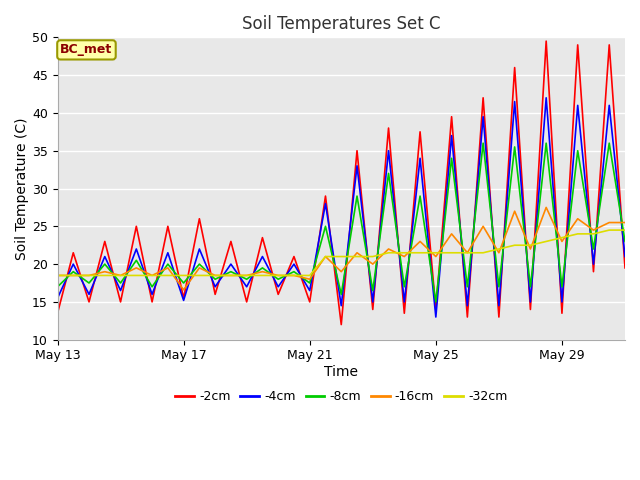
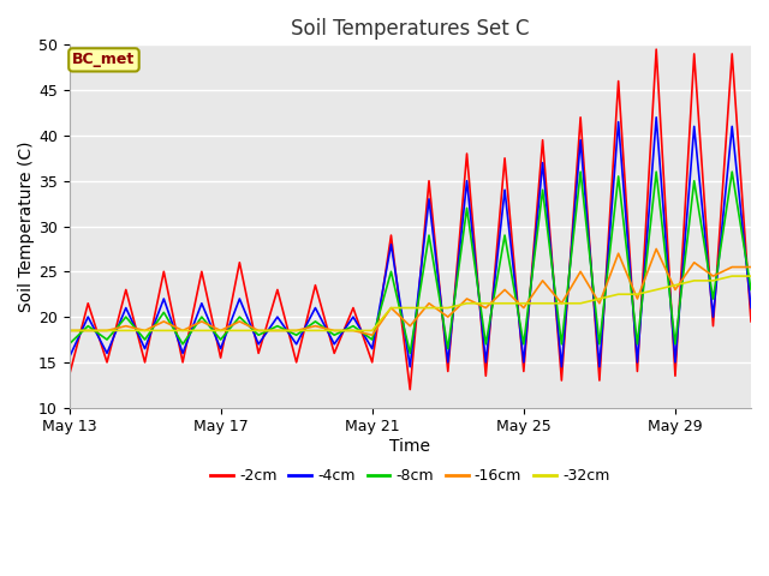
-4cm/May 17: 15.2 -> 16.5
-16cm/May 17: 16.6 -> 18.5
-4cm/May 25: 13.0 -> 15.0
-8cm/May 25: 15.0 -> 17.0
